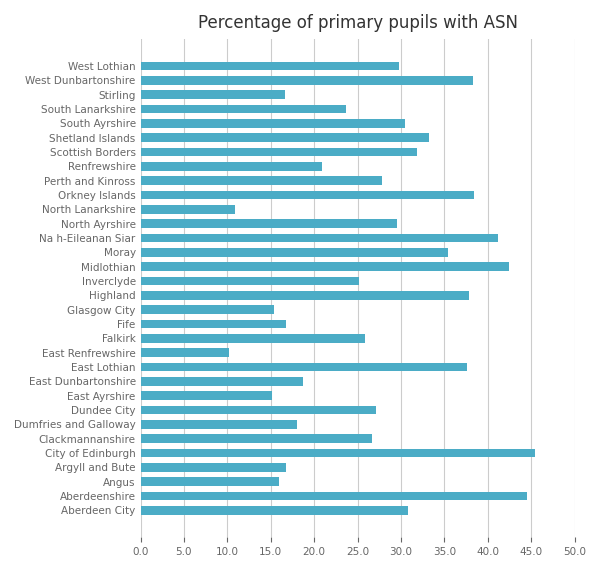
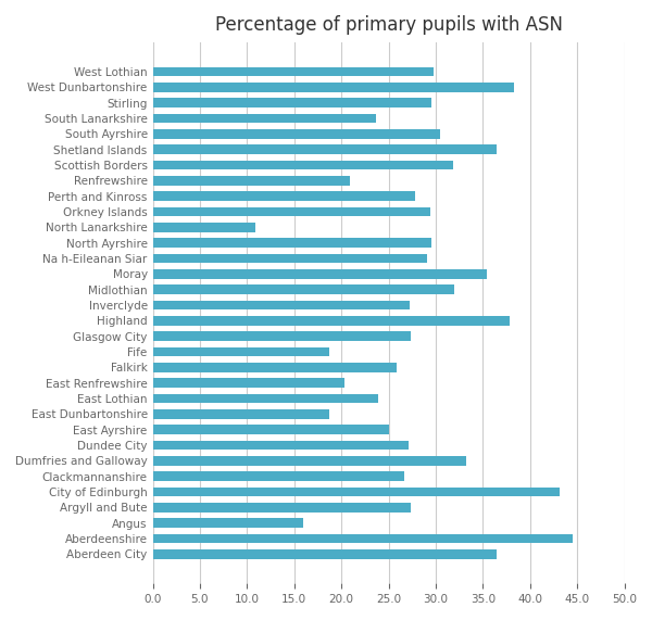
Stirling: 16.6 -> 29.5
Shetland Islands: 33.2 -> 36.4
Orkney Islands: 38.4 -> 29.4
Na h-Eileanan Siar: 41.2 -> 29.1
Midlothian: 42.4 -> 32.0
Inverclyde: 25.2 -> 27.2
Glasgow City: 15.4 -> 27.4
Fife: 16.8 -> 18.7
East Renfrewshire: 10.2 -> 20.3
East Lothian: 37.6 -> 23.9
East Ayrshire: 15.2 -> 25.1
Dumfries and Galloway: 18.0 -> 33.2
City of Edinburgh: 45.4 -> 43.1
Argyll and Bute: 16.8 -> 27.3
Aberdeen City: 30.8 -> 36.5
